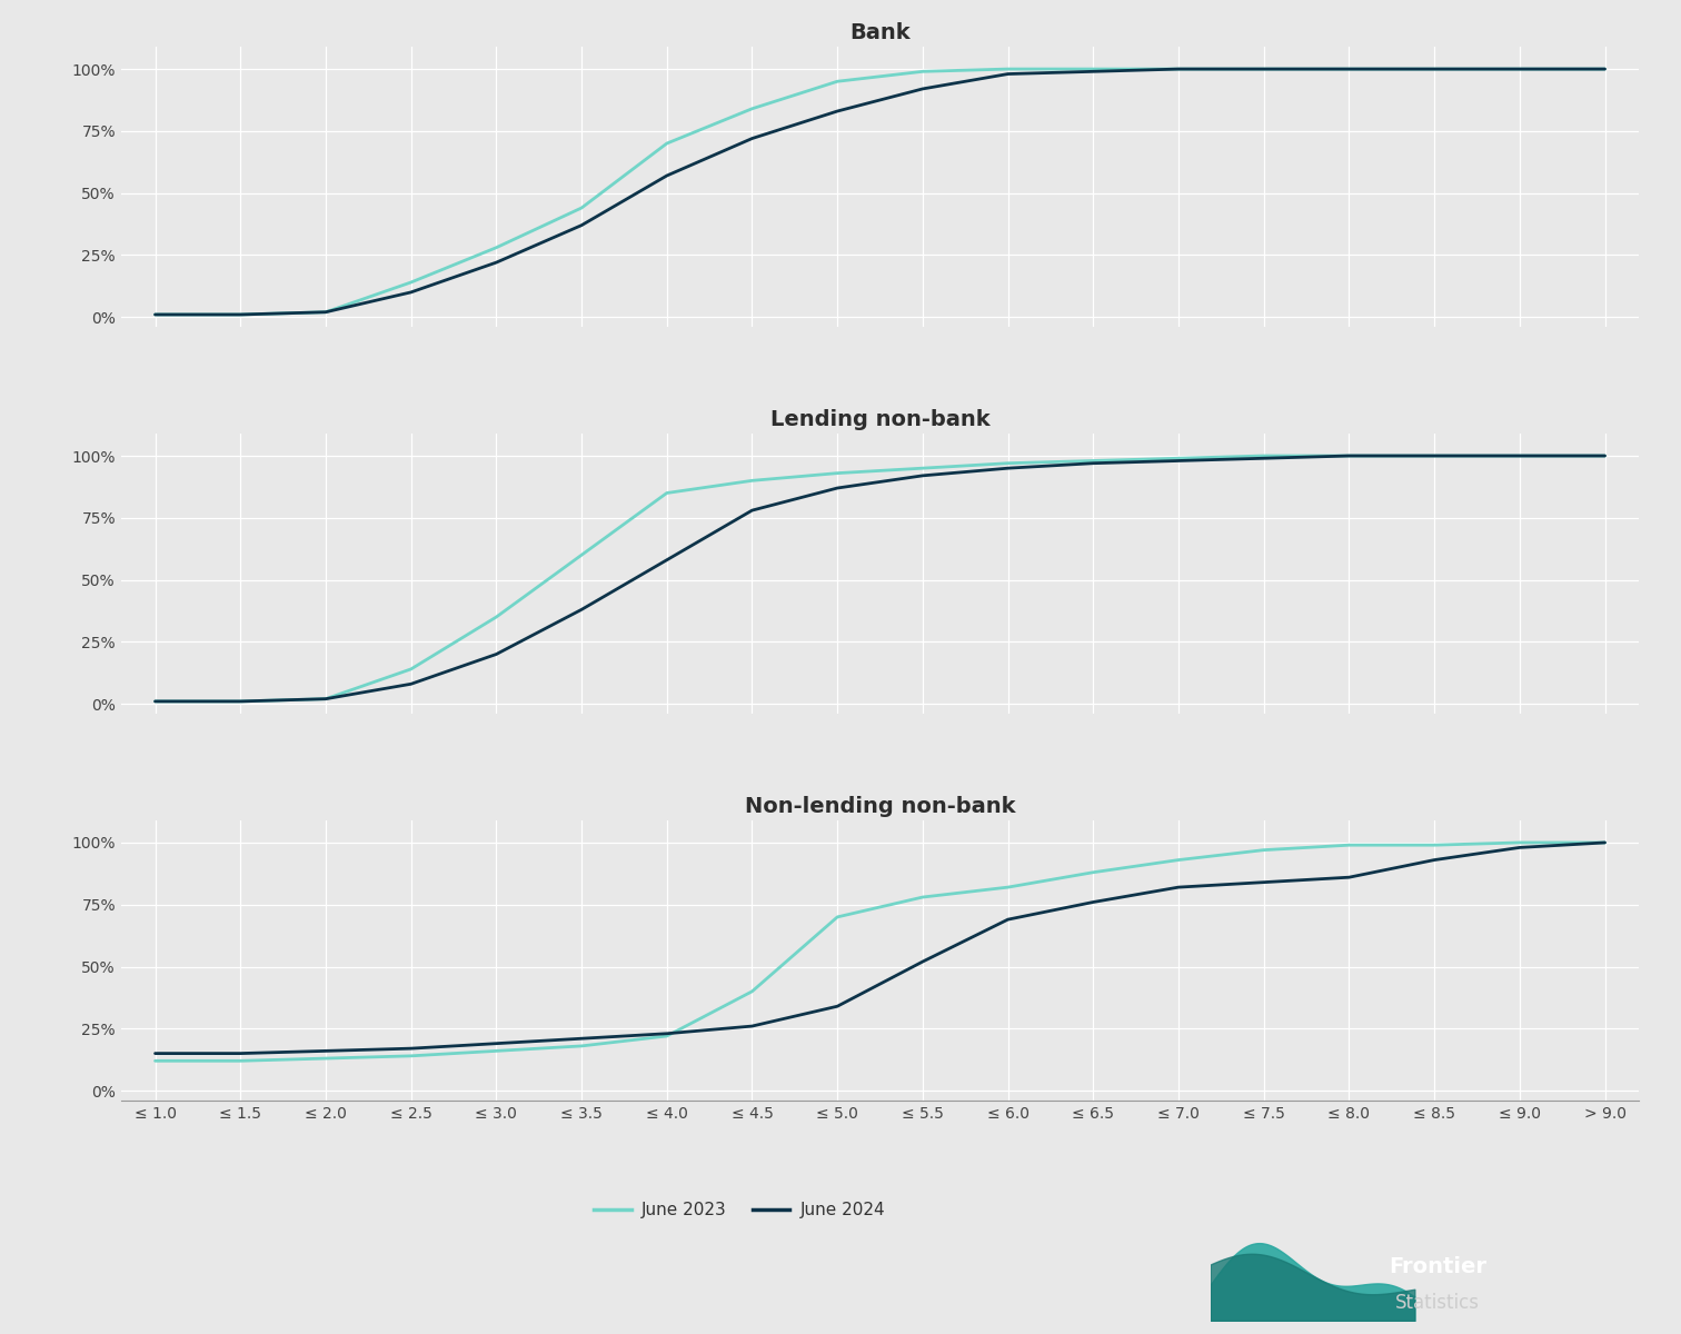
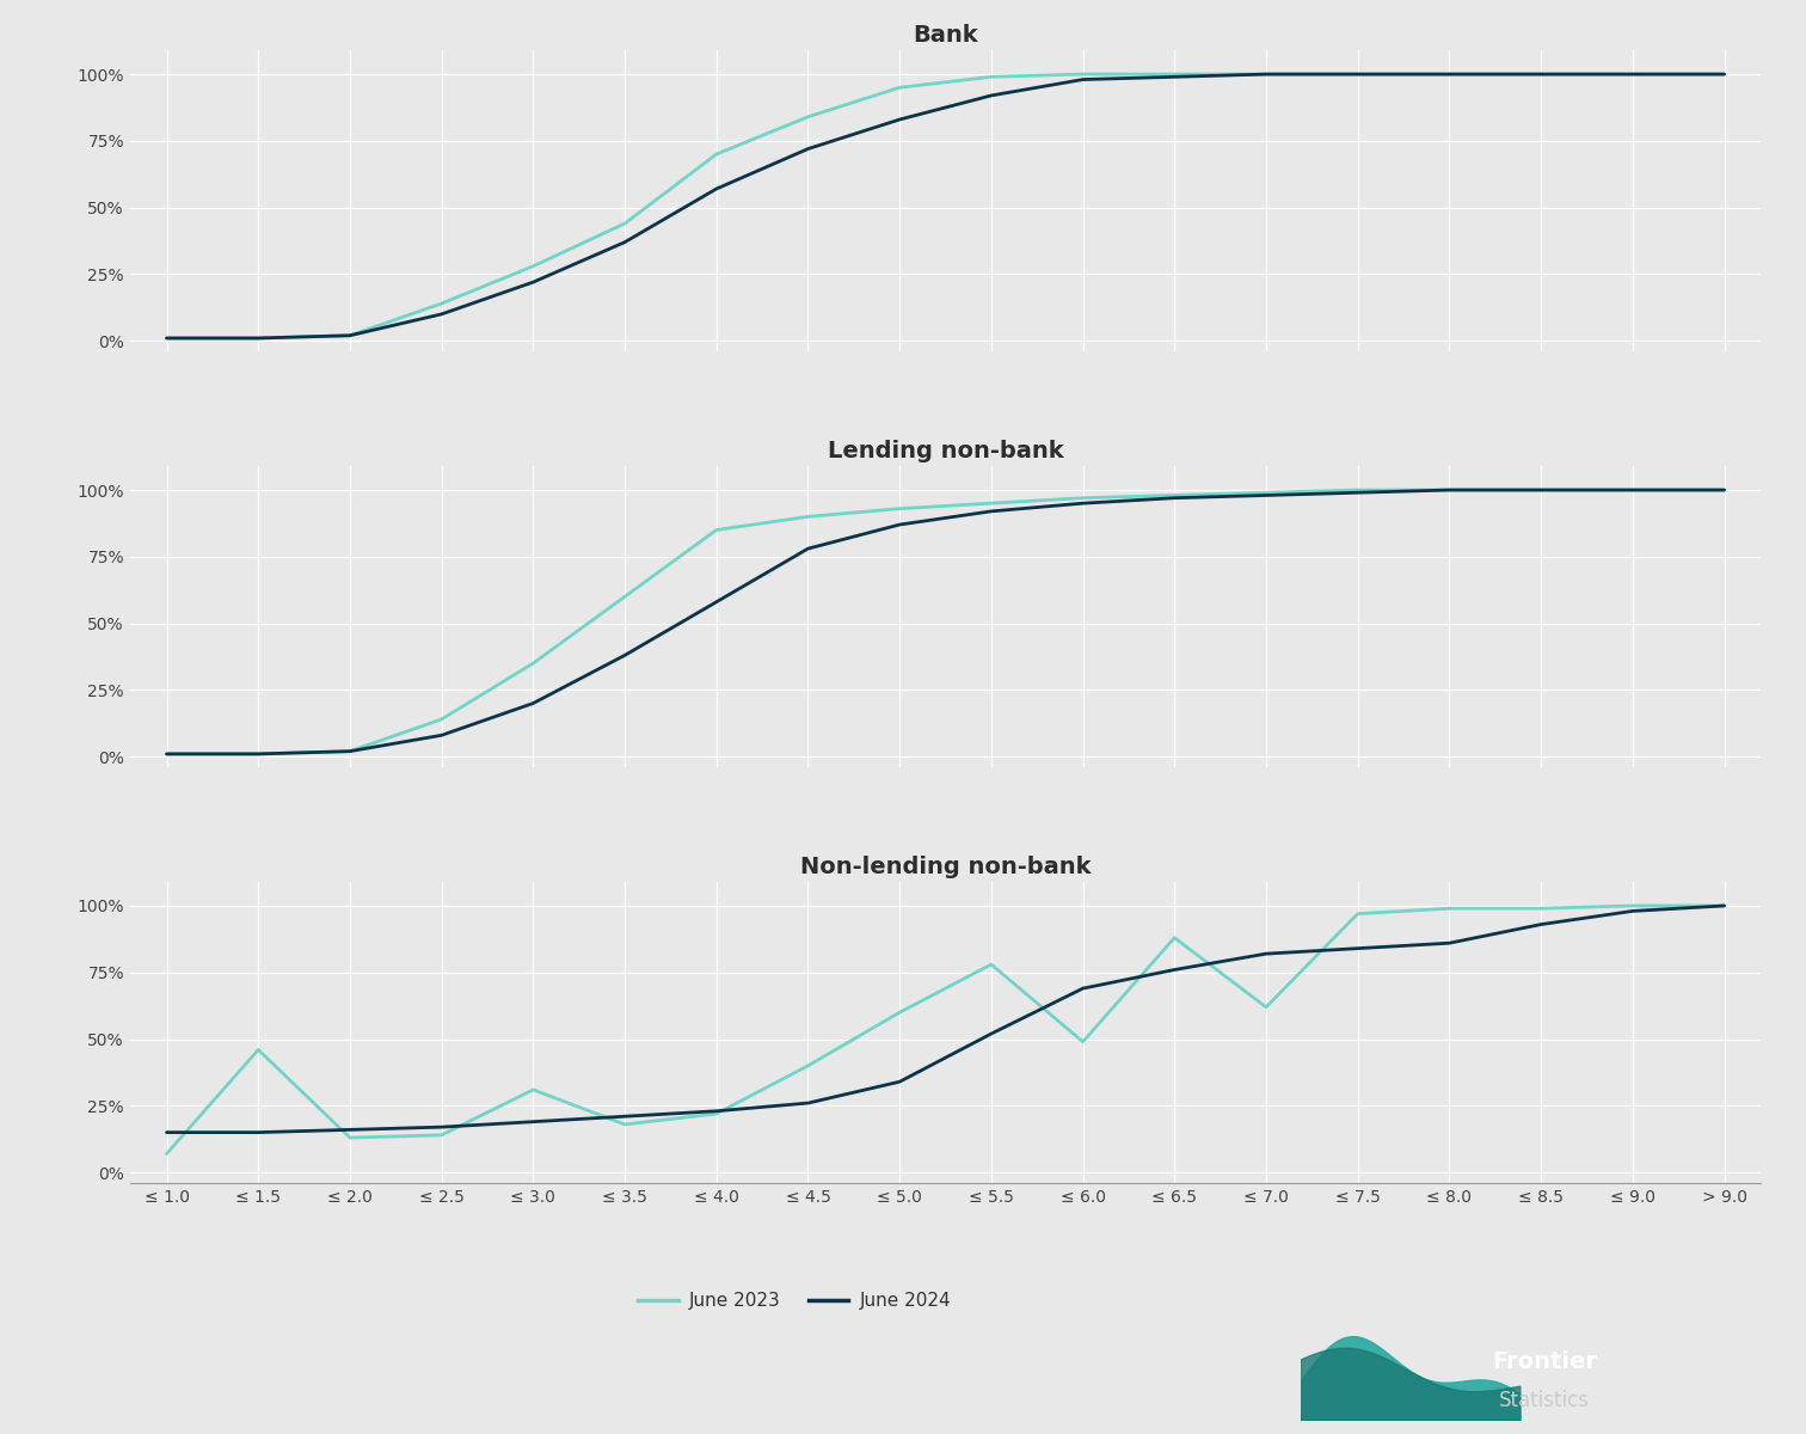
Non-lending non-bank/June 2023/≤ 1.0: 12% -> 7%
Non-lending non-bank/June 2023/≤ 1.5: 12% -> 46%
Non-lending non-bank/June 2023/≤ 3.0: 16% -> 31%
Non-lending non-bank/June 2023/≤ 5.0: 70% -> 60%
Non-lending non-bank/June 2023/≤ 6.0: 82% -> 49%
Non-lending non-bank/June 2023/≤ 7.0: 93% -> 62%
